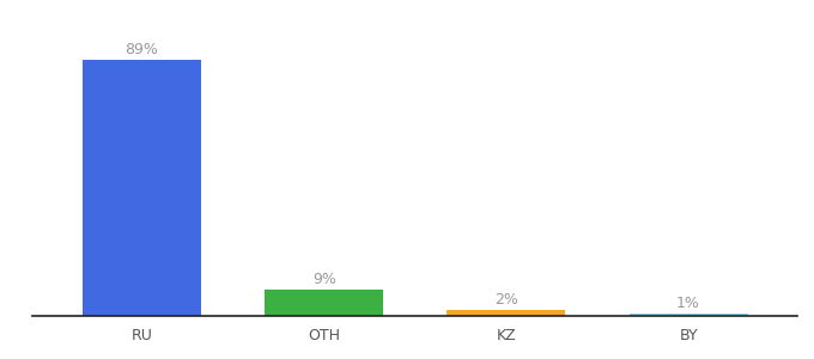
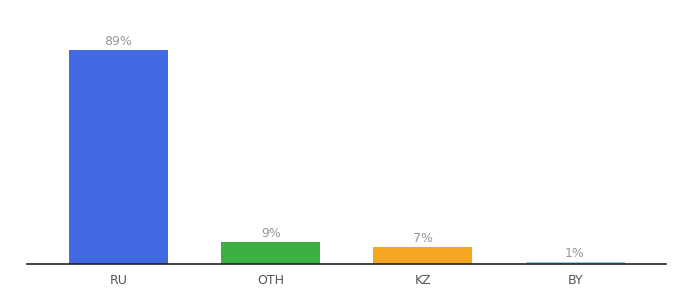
KZ: 2% -> 7%
